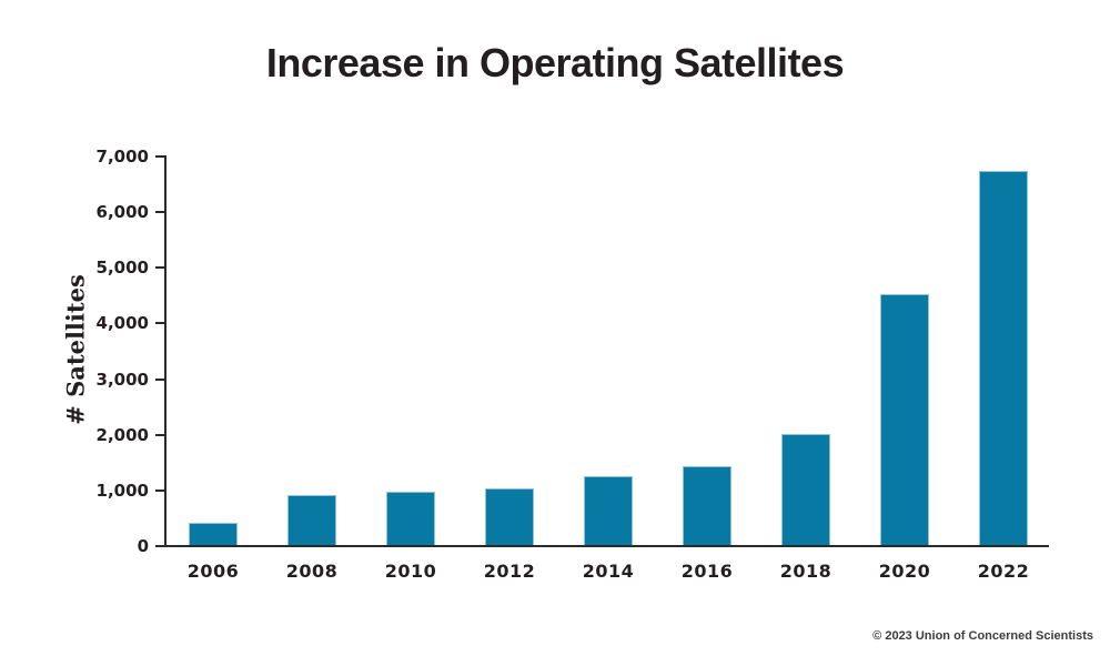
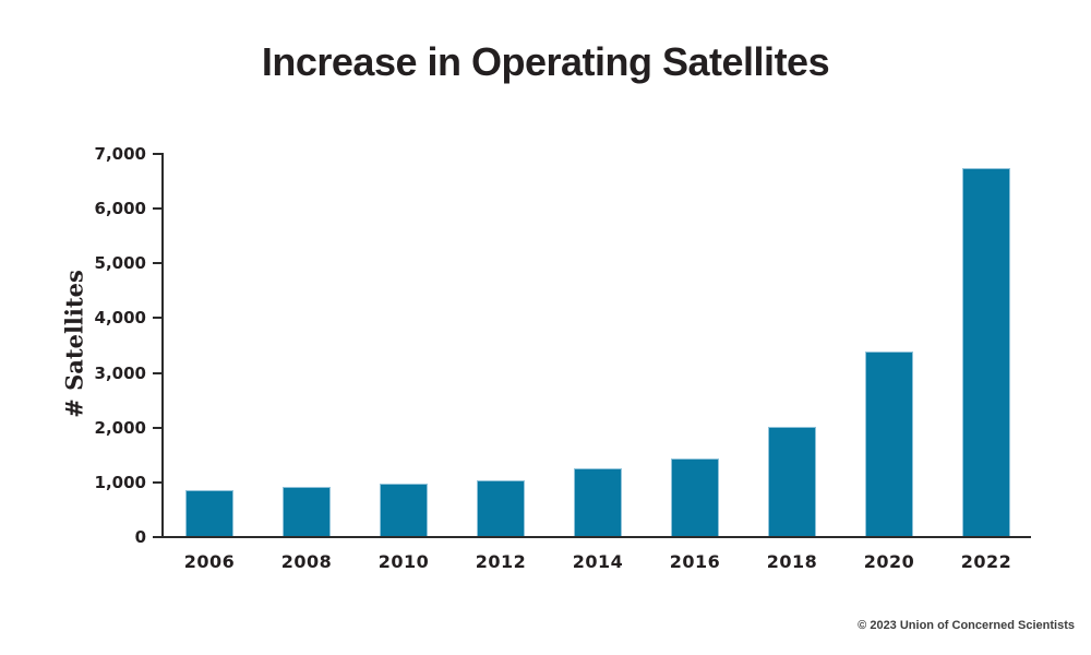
2006: 400 -> 800
2020: 4500 -> 3400
